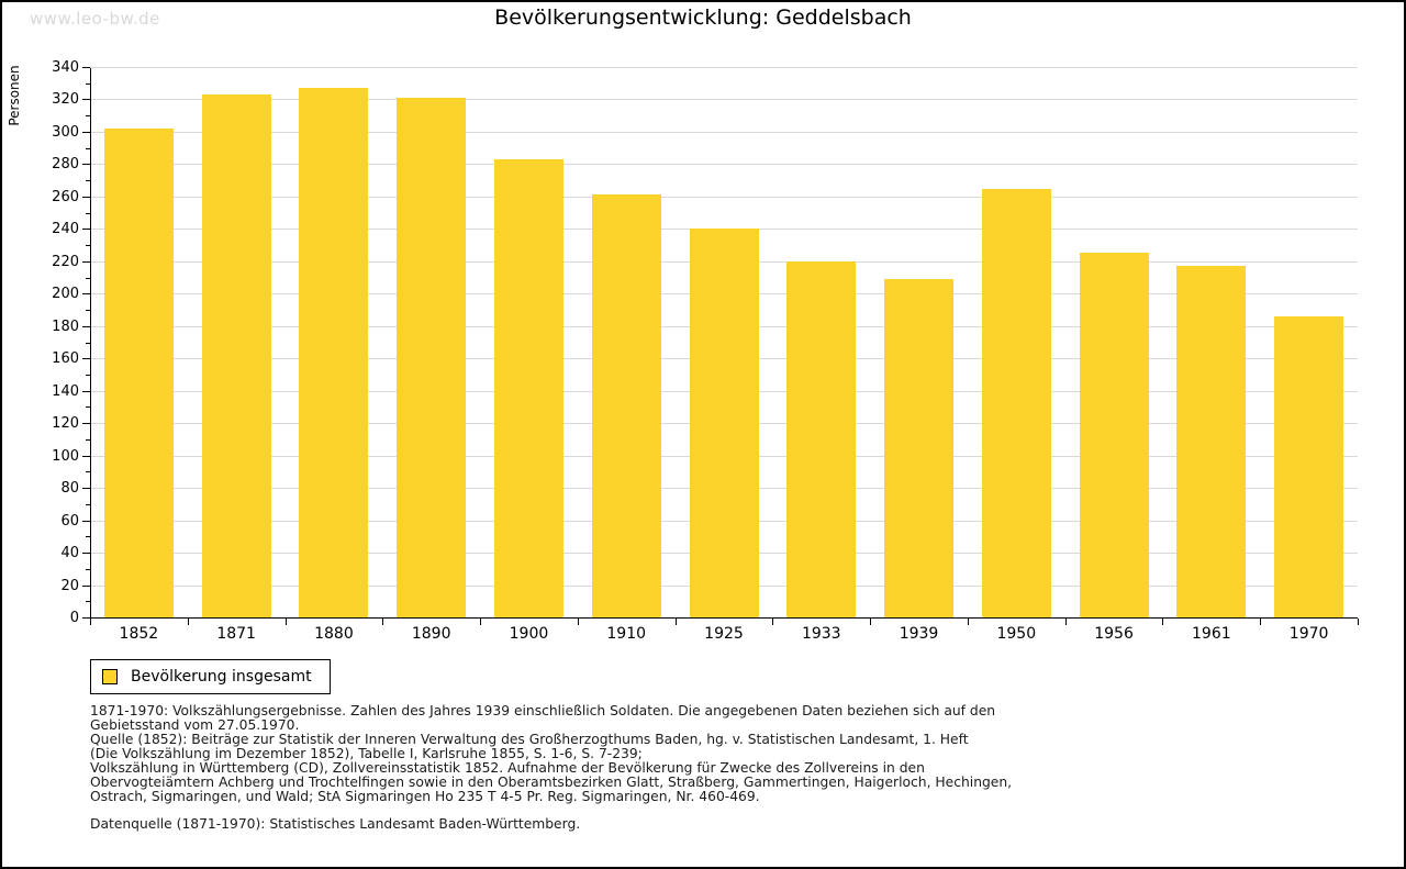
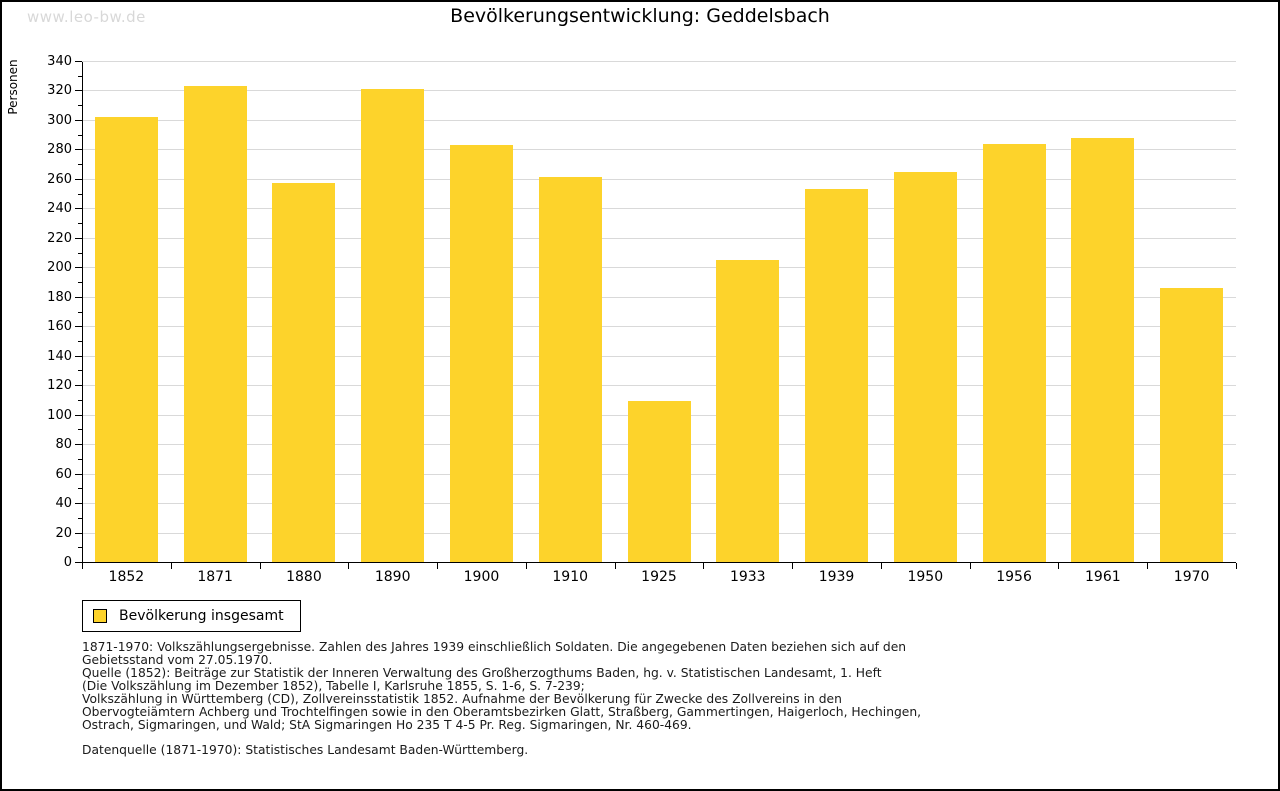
1880: 327 -> 257
1925: 240 -> 109
1933: 220 -> 205
1939: 209 -> 253
1956: 225 -> 284
1961: 217 -> 288
